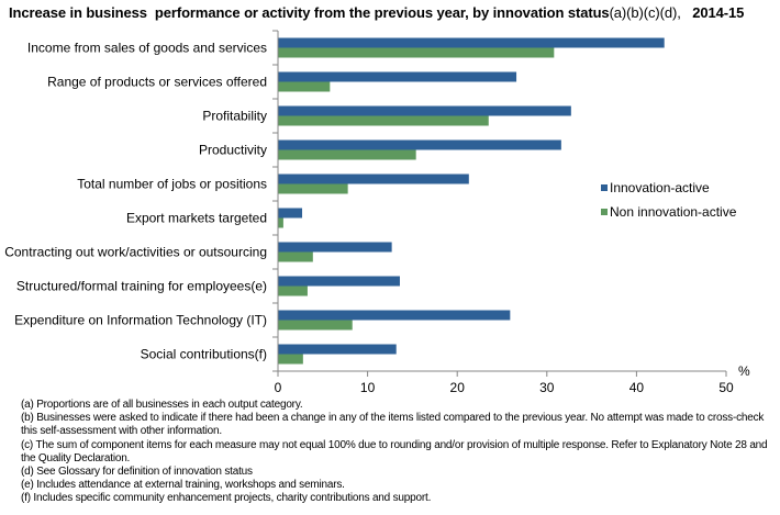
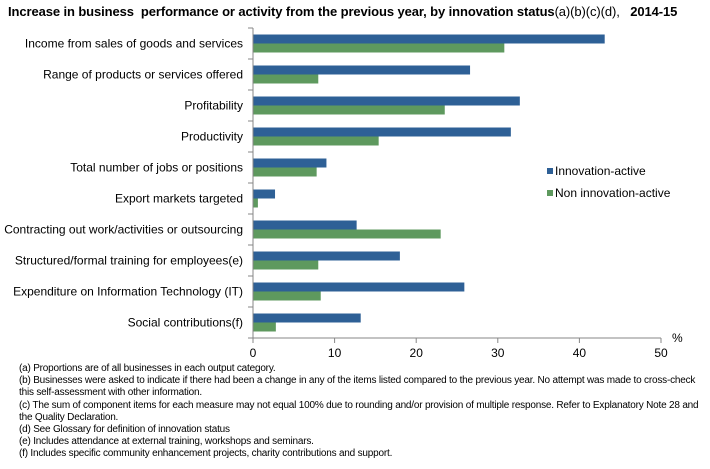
Non innovation-active/Range of products or services offered: 6 -> 8
Innovation-active/Total number of jobs or positions: 21 -> 9
Non innovation-active/Contracting out work/activities or outsourcing: 4 -> 23
Innovation-active/Structured/formal training for employees(e): 14 -> 18
Non innovation-active/Structured/formal training for employees(e): 3 -> 8
